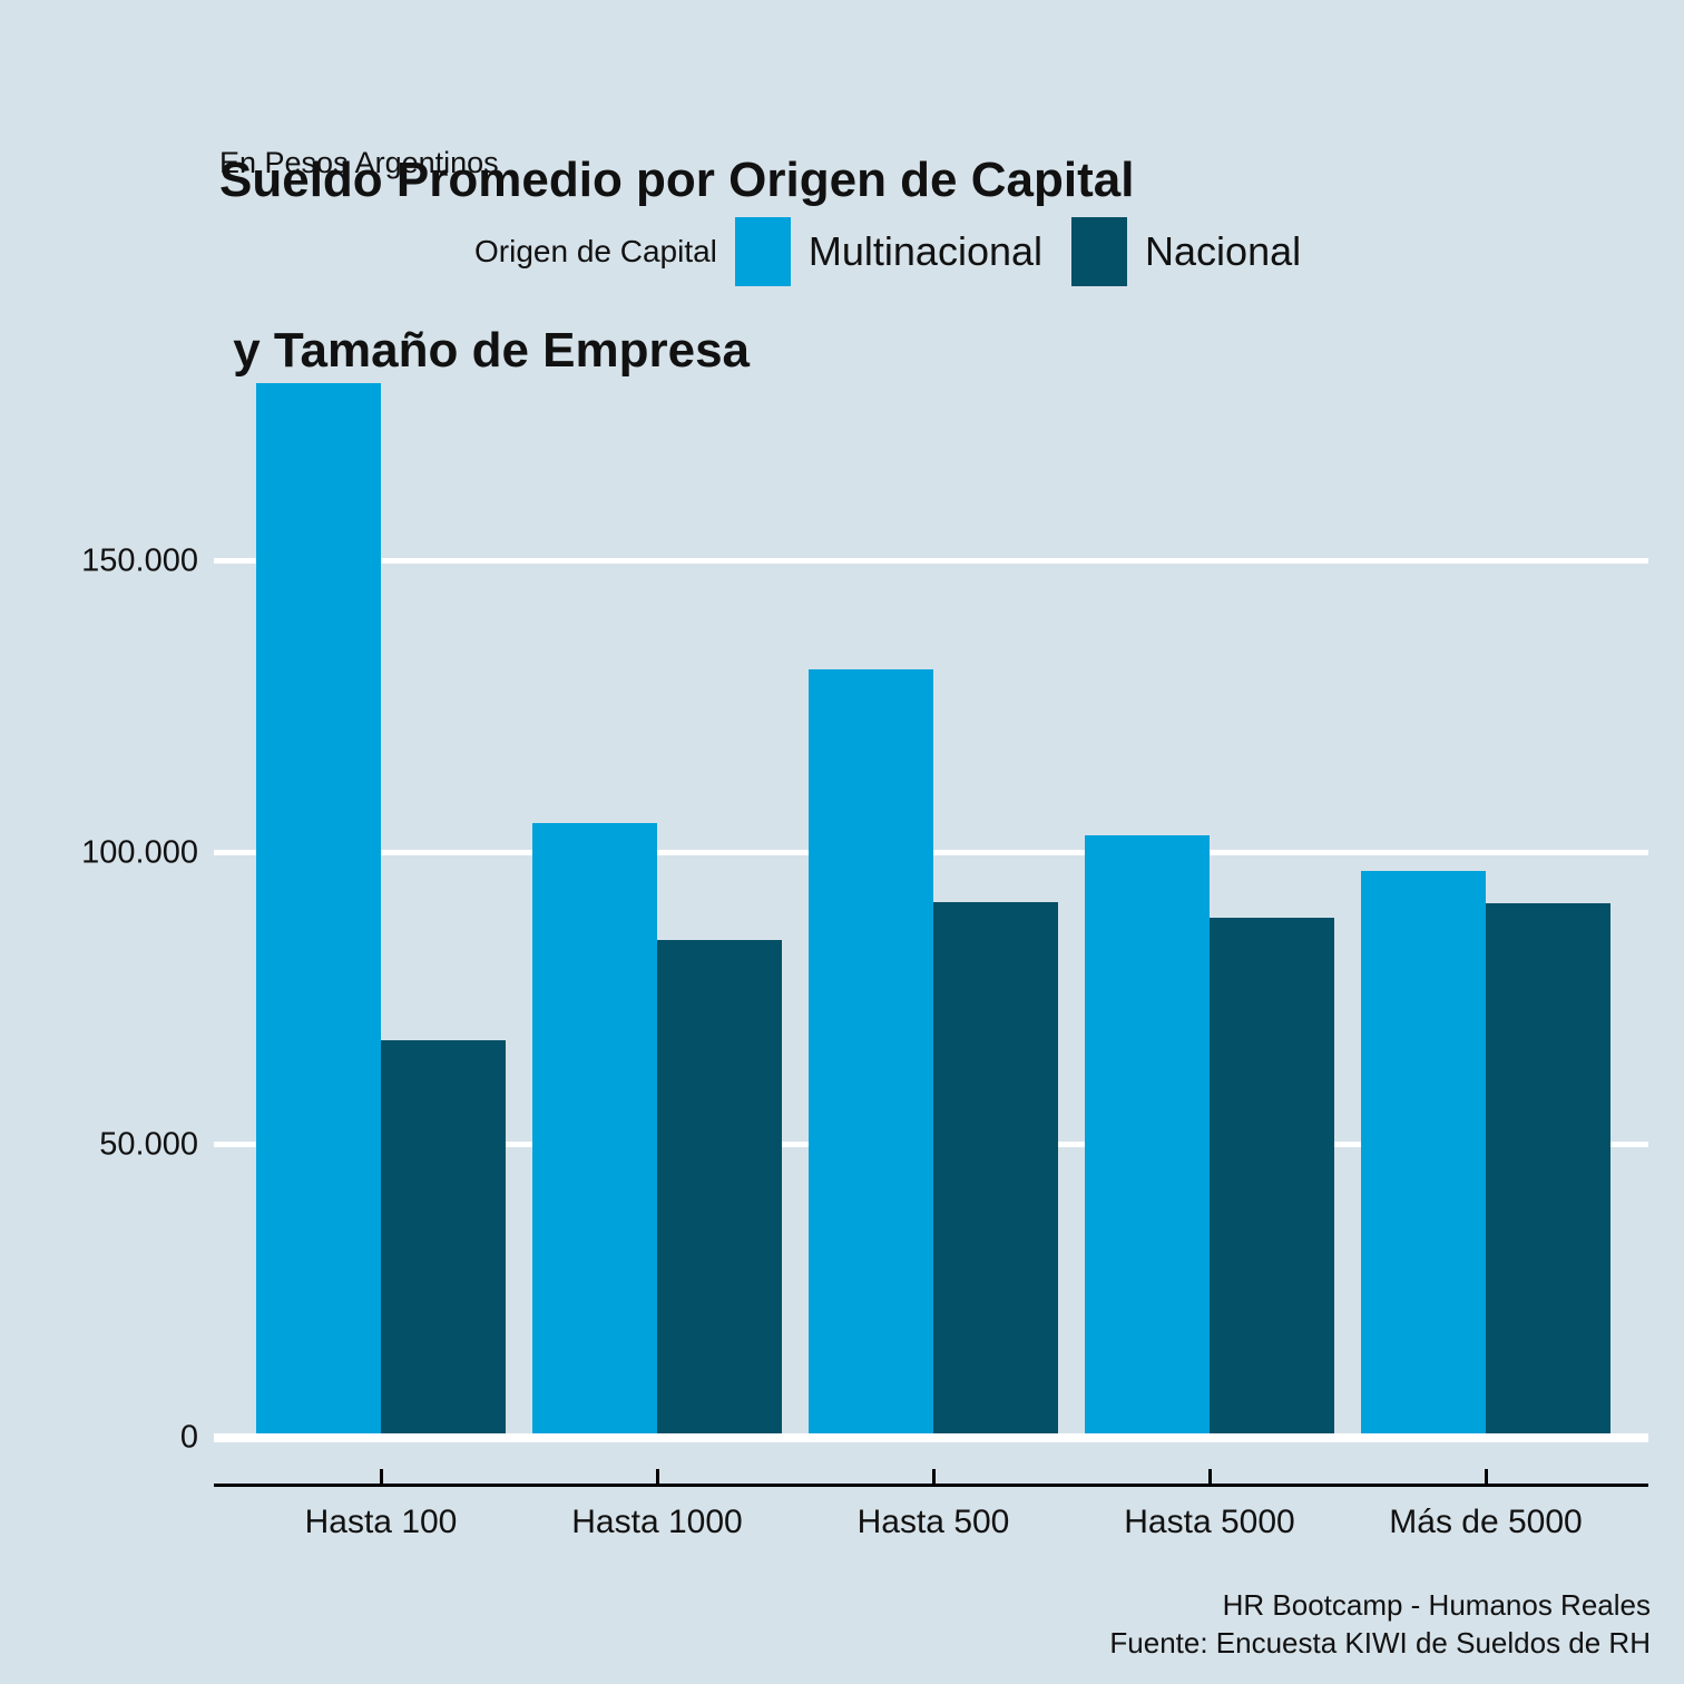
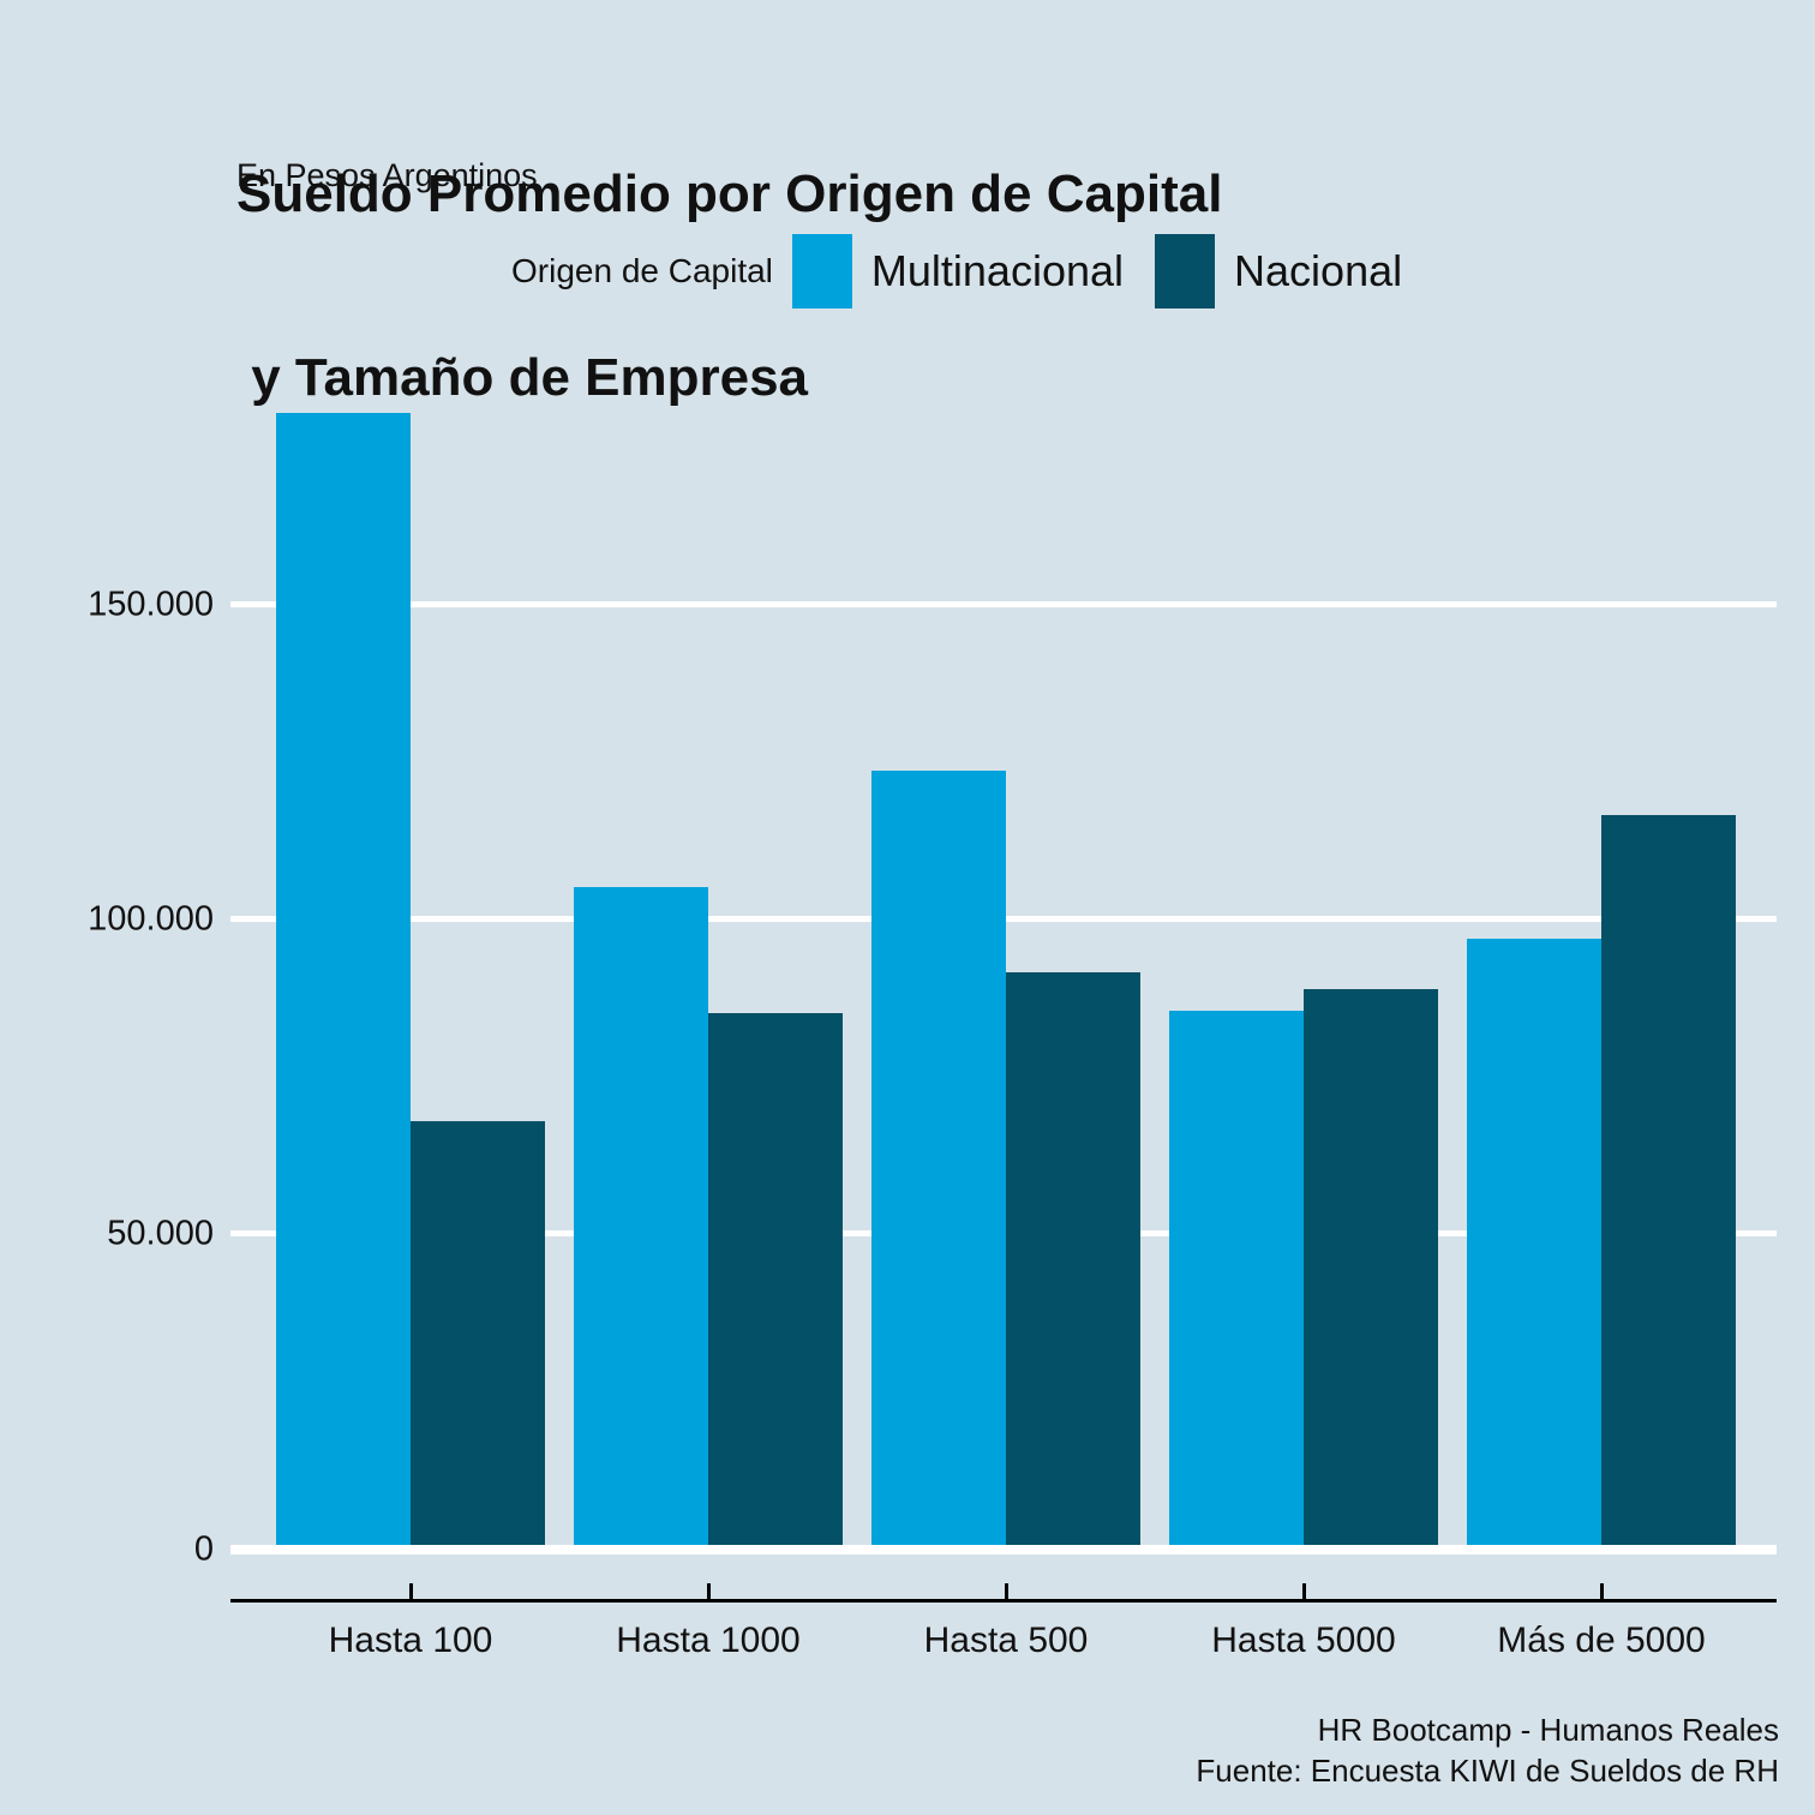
Multinacional/Hasta 500: 131000 -> 123000
Multinacional/Hasta 5000: 102000 -> 85000
Nacional/Más de 5000: 91000 -> 116000
